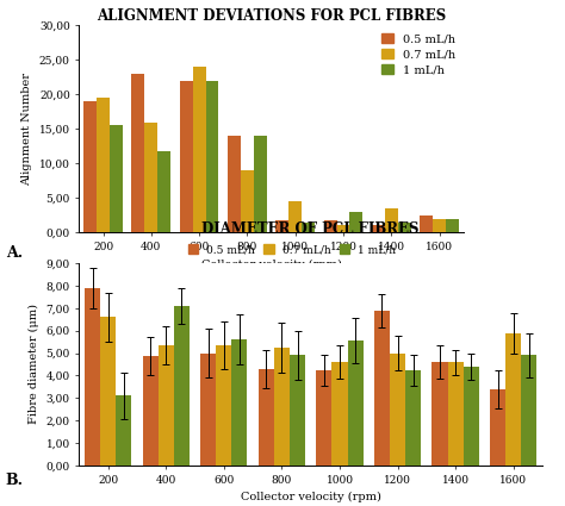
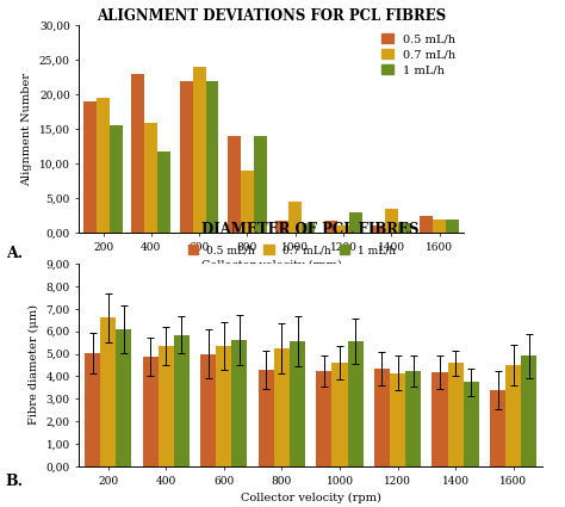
DIAMETER OF PCL FIBRES/0.5 mL/h/200: 7,9 -> 5,0
DIAMETER OF PCL FIBRES/1 mL/h/200: 3,1 -> 6,1
DIAMETER OF PCL FIBRES/1 mL/h/400: 7,1 -> 5,8
DIAMETER OF PCL FIBRES/1 mL/h/800: 4,9 -> 5,5
DIAMETER OF PCL FIBRES/0.5 mL/h/1200: 6,9 -> 4,3
DIAMETER OF PCL FIBRES/0.7 mL/h/1200: 5,0 -> 4,2
DIAMETER OF PCL FIBRES/0.5 mL/h/1400: 4,6 -> 4,2
DIAMETER OF PCL FIBRES/1 mL/h/1400: 4,4 -> 3,8
DIAMETER OF PCL FIBRES/0.7 mL/h/1600: 5,9 -> 4,5
